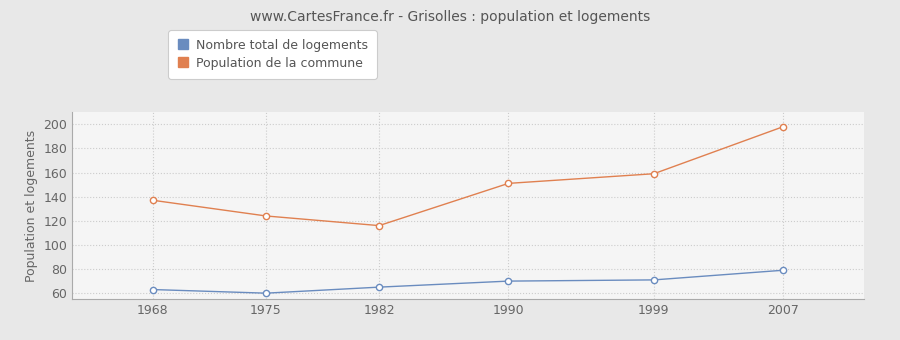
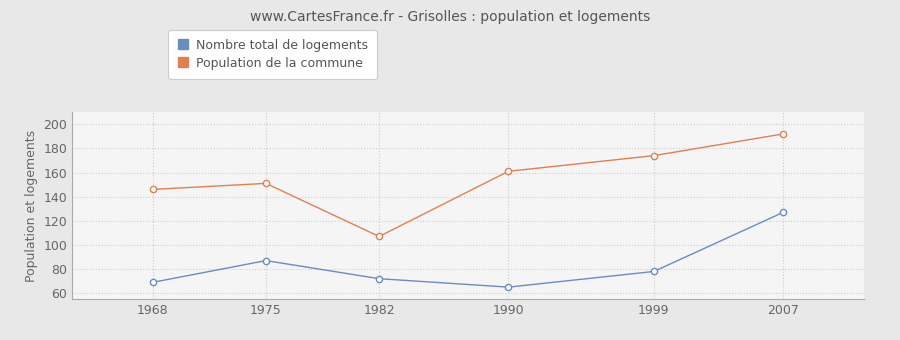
Nombre total de logements/1968: 63 -> 69
Population de la commune/1968: 137 -> 146
Nombre total de logements/1975: 60 -> 87
Population de la commune/1975: 124 -> 151
Nombre total de logements/1982: 65 -> 72
Population de la commune/1982: 116 -> 107
Nombre total de logements/1990: 70 -> 65
Population de la commune/1990: 151 -> 161
Nombre total de logements/1999: 71 -> 78
Population de la commune/1999: 159 -> 174
Nombre total de logements/2007: 79 -> 127
Population de la commune/2007: 198 -> 192
